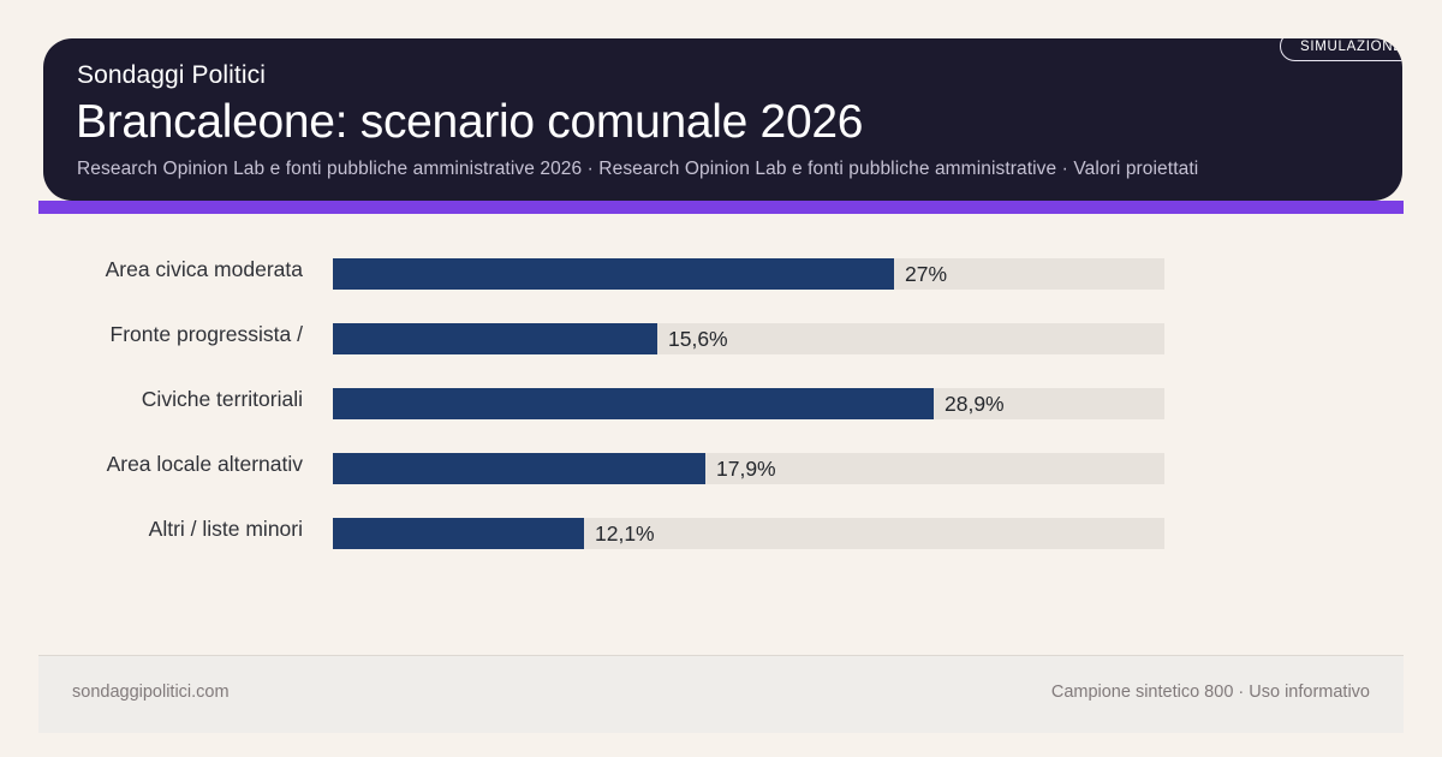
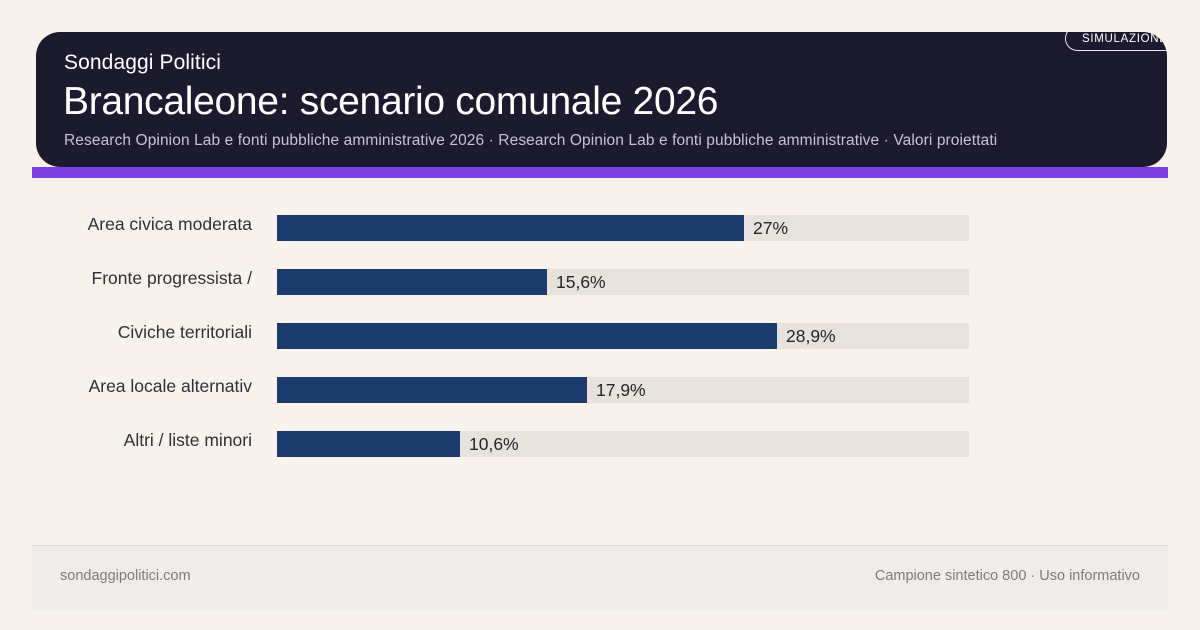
Altri / liste minori: 12,1% -> 10,6%
